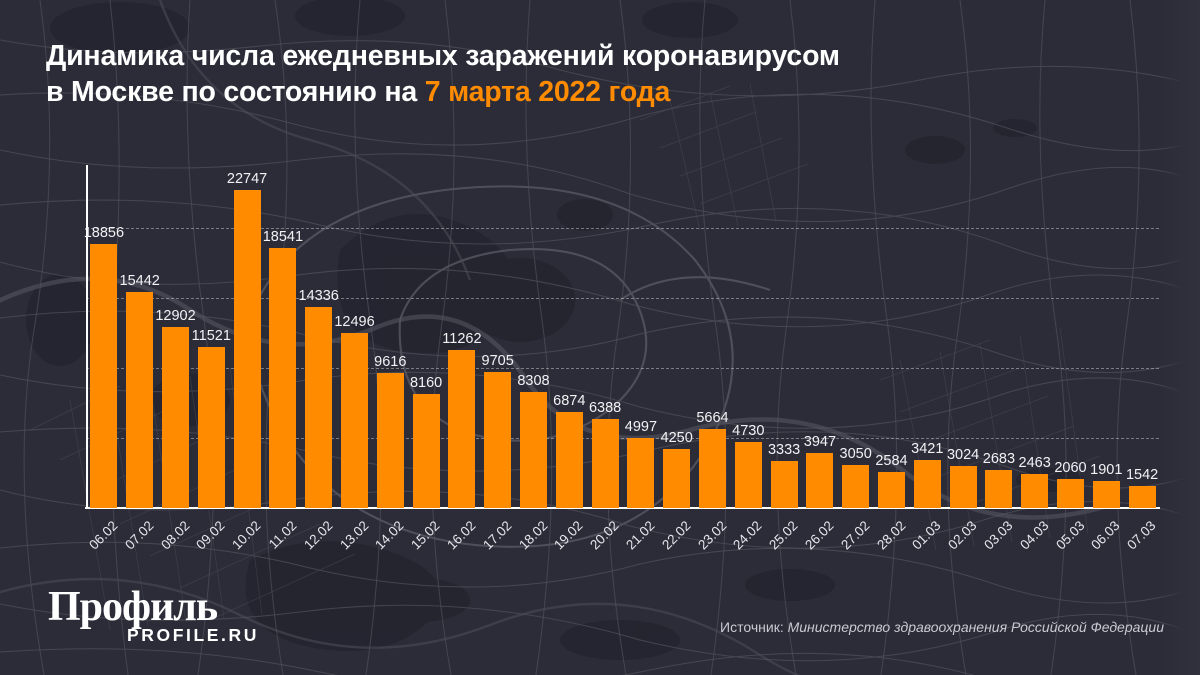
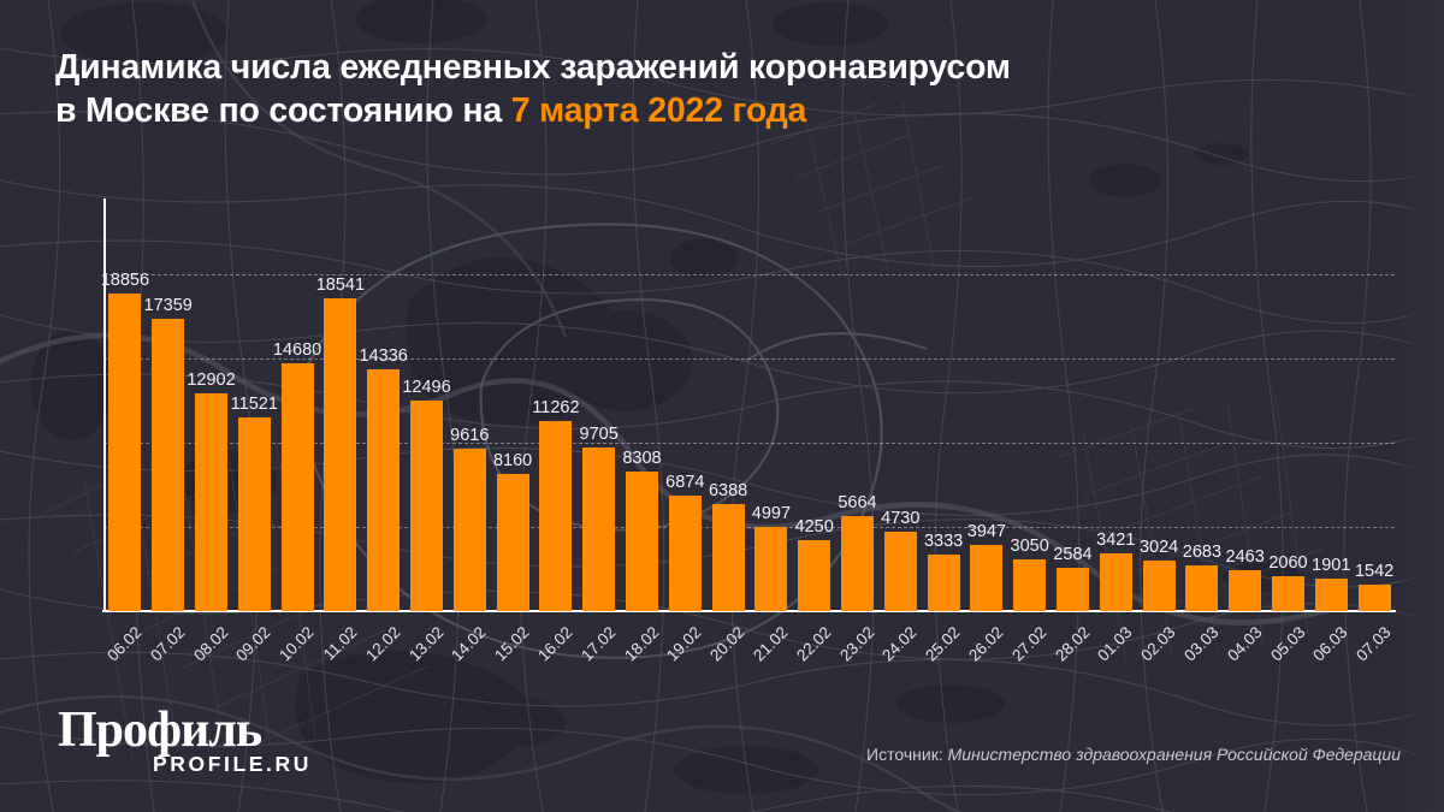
07.02: 15442 -> 17359
10.02: 22747 -> 14680
